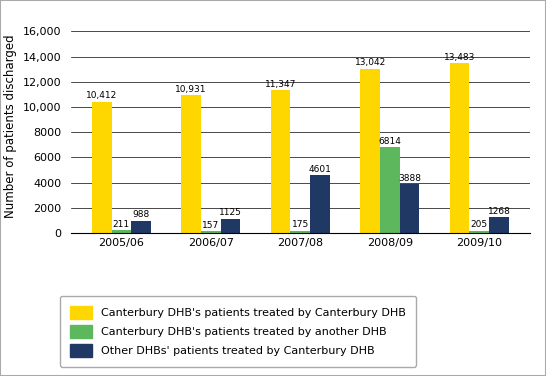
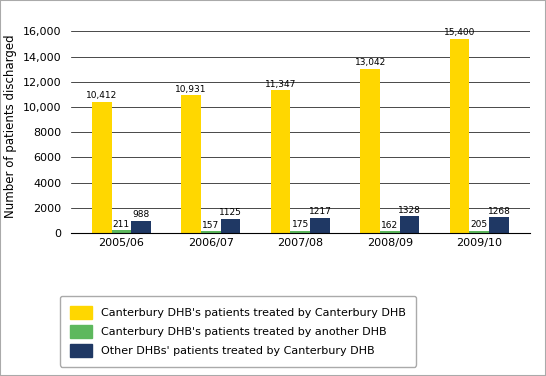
Other DHBs' patients treated by Canterbury DHB/2007/08: 4601 -> 1217
Canterbury DHB's patients treated by another DHB/2008/09: 6814 -> 162
Other DHBs' patients treated by Canterbury DHB/2008/09: 3888 -> 1328
Canterbury DHB's patients treated by Canterbury DHB/2009/10: 13,483 -> 15,400
